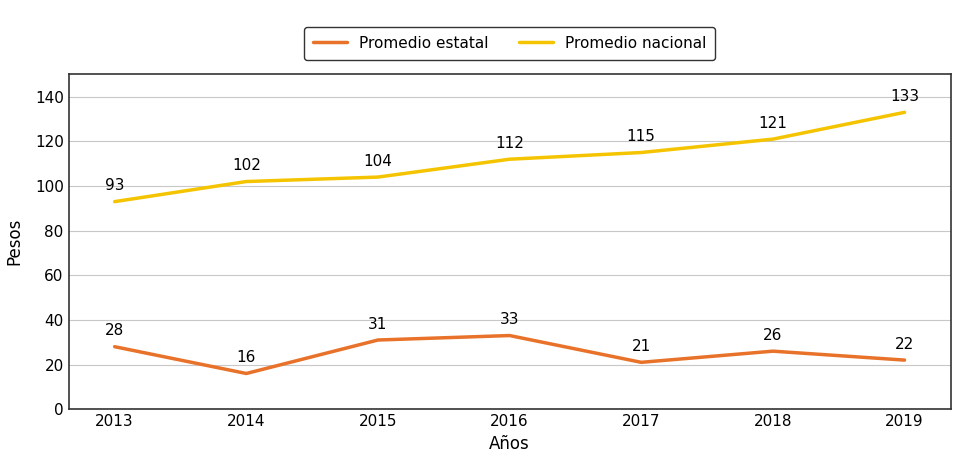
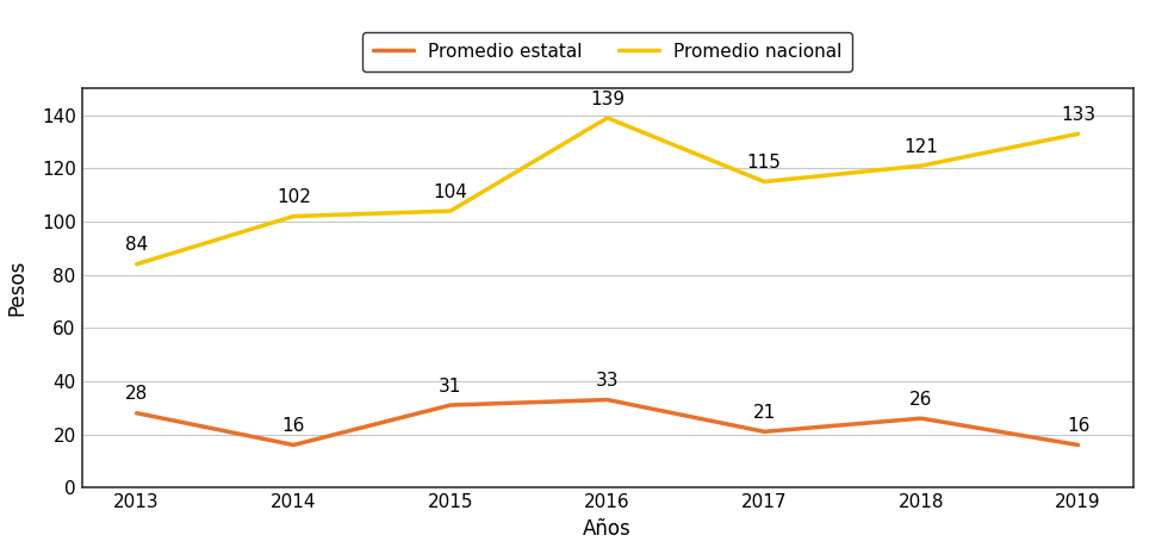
Promedio nacional/2013: 93 -> 84
Promedio nacional/2016: 112 -> 139
Promedio estatal/2019: 22 -> 16
